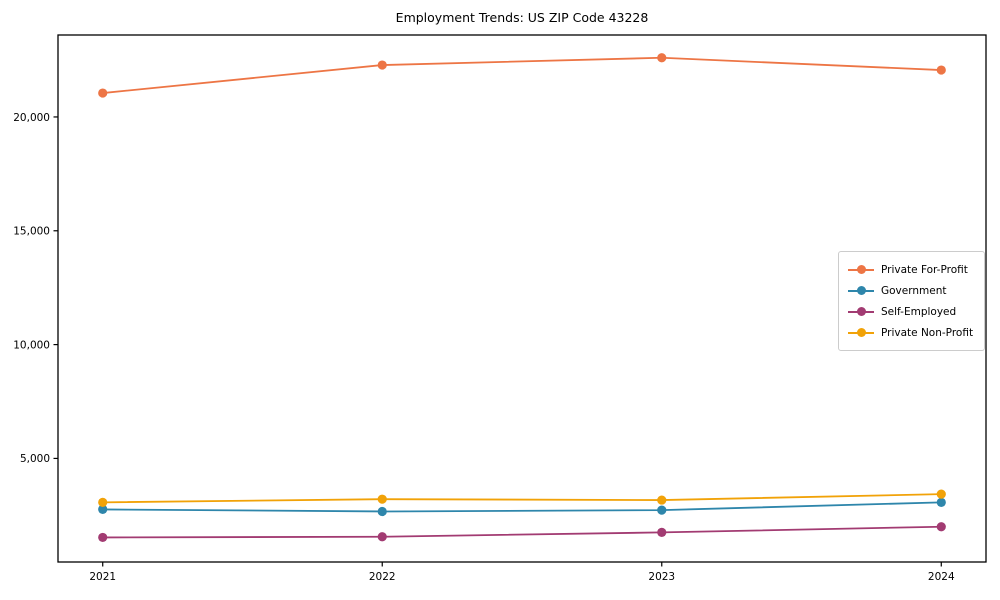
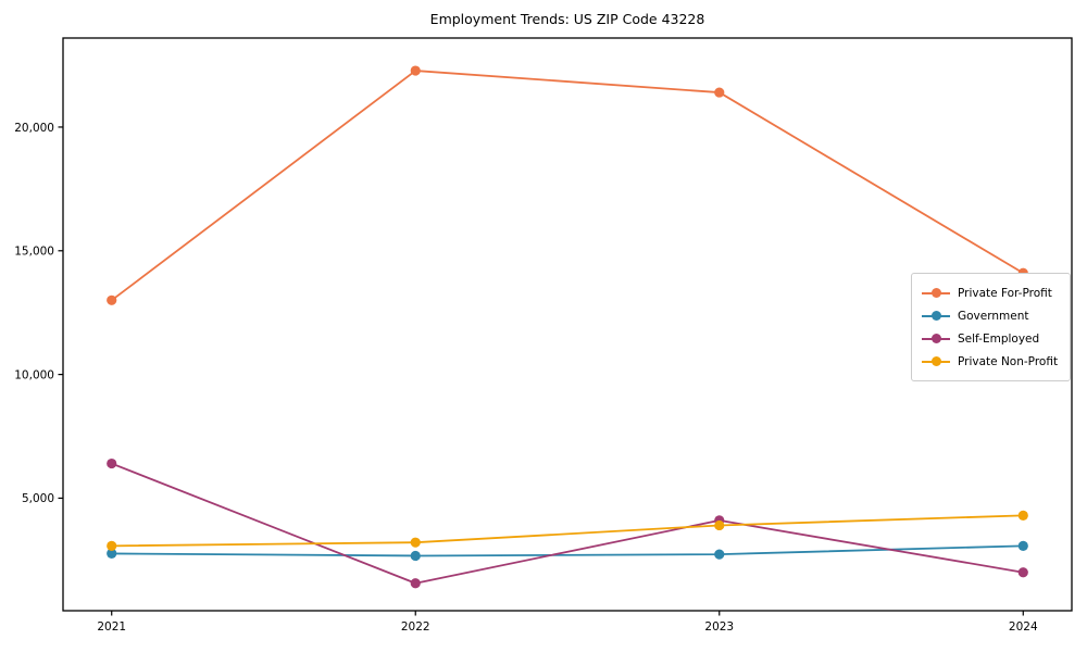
Private For-Profit/2021: 21000 -> 13000
Self-Employed/2021: 1500 -> 6400
Private For-Profit/2023: 22600 -> 21400
Self-Employed/2023: 1800 -> 4100
Private Non-Profit/2023: 3200 -> 3900
Private For-Profit/2024: 22100 -> 14100
Private Non-Profit/2024: 3400 -> 4300
